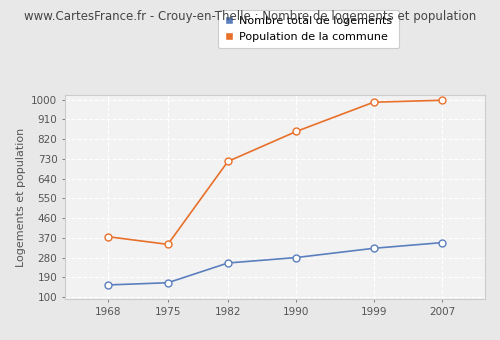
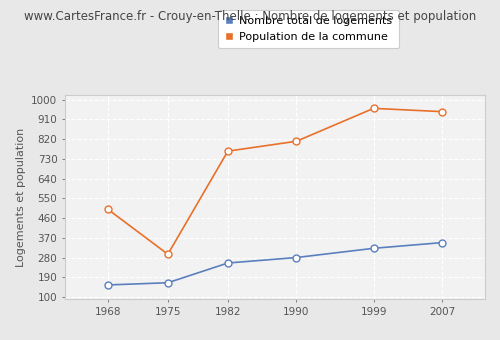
Population de la commune/1968: 375 -> 500
Population de la commune/1975: 340 -> 295
Population de la commune/1982: 718 -> 765
Population de la commune/1990: 855 -> 810
Population de la commune/1999: 988 -> 960
Population de la commune/2007: 997 -> 945
